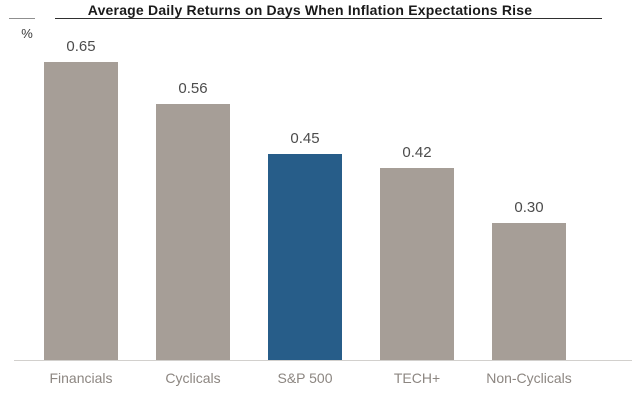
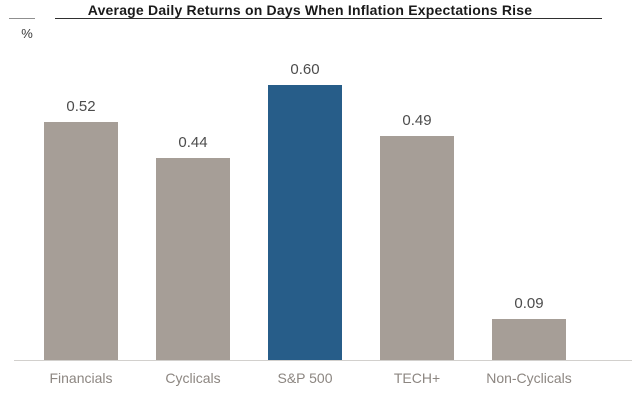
Financials: 0.65 -> 0.52
Cyclicals: 0.56 -> 0.44
S&P 500: 0.45 -> 0.60
TECH+: 0.42 -> 0.49
Non-Cyclicals: 0.30 -> 0.09
